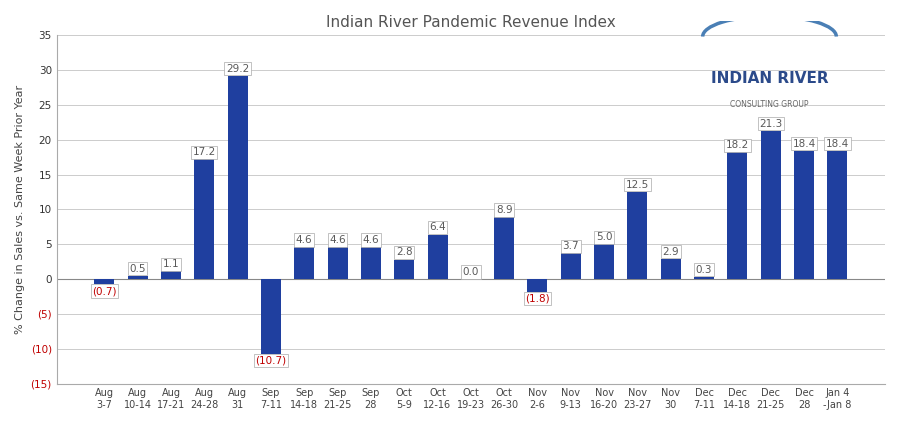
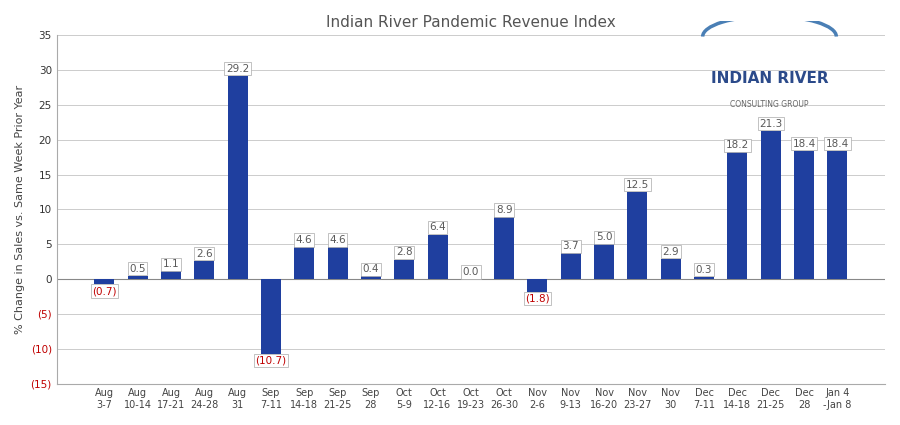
Aug 24-28: 17.2 -> 2.6
Sep 28: 4.6 -> 0.4
